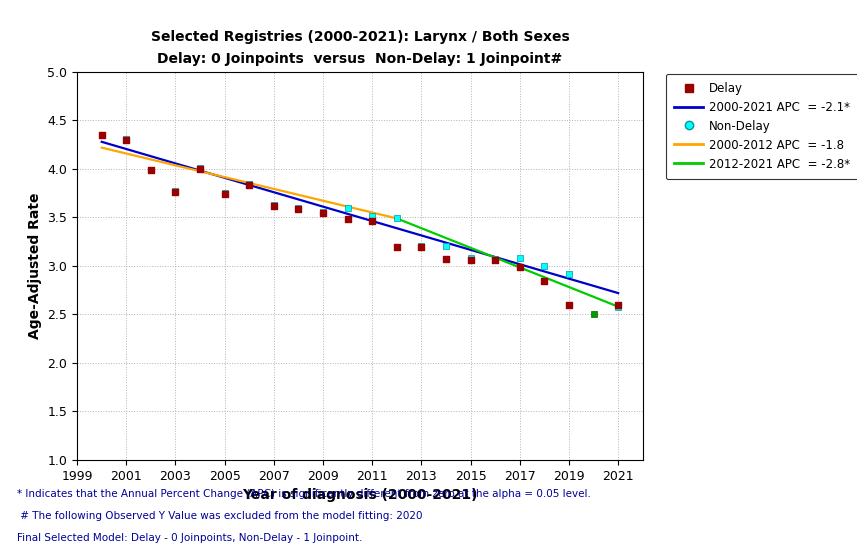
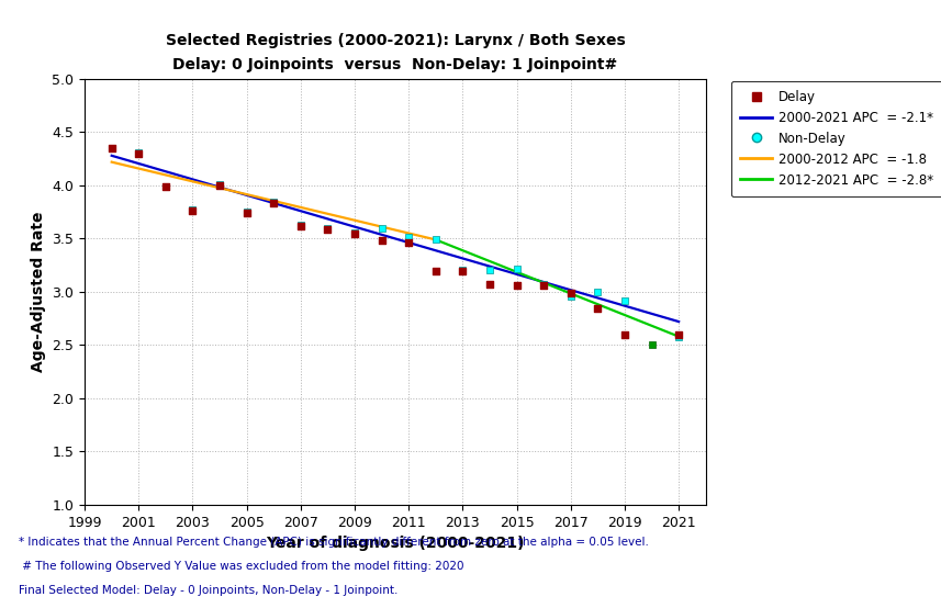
Non-Delay/2015: 3.08 -> 3.22
Non-Delay/2017: 3.08 -> 2.96
